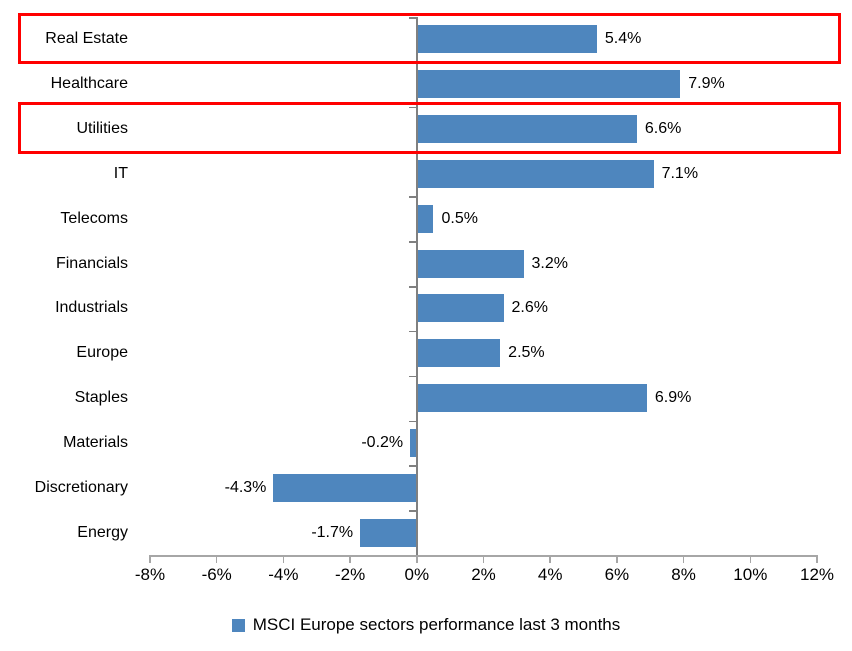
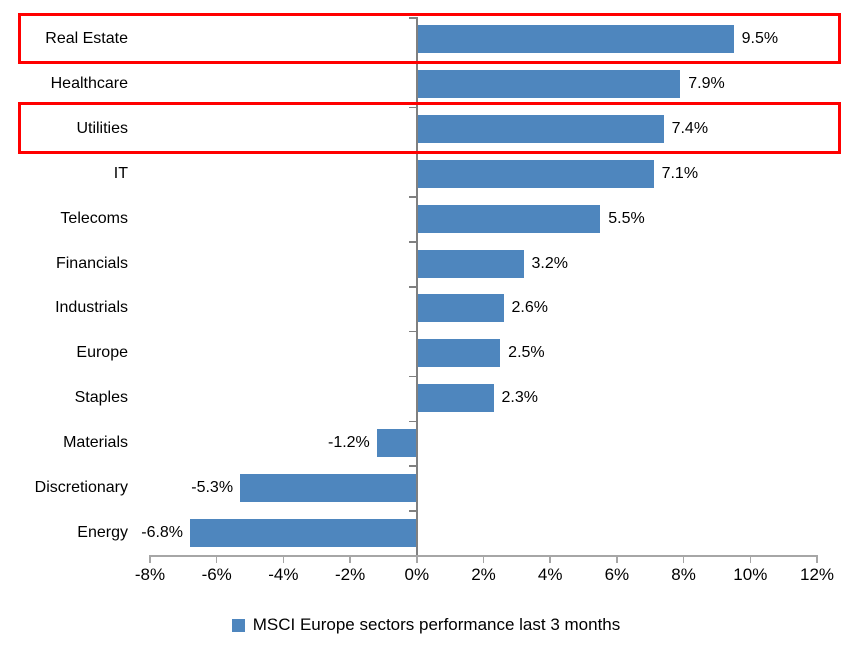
Real Estate: 5.4% -> 9.5%
Utilities: 6.6% -> 7.4%
Telecoms: 0.5% -> 5.5%
Staples: 6.9% -> 2.3%
Materials: -0.2% -> -1.2%
Discretionary: -4.3% -> -5.3%
Energy: -1.7% -> -6.8%
